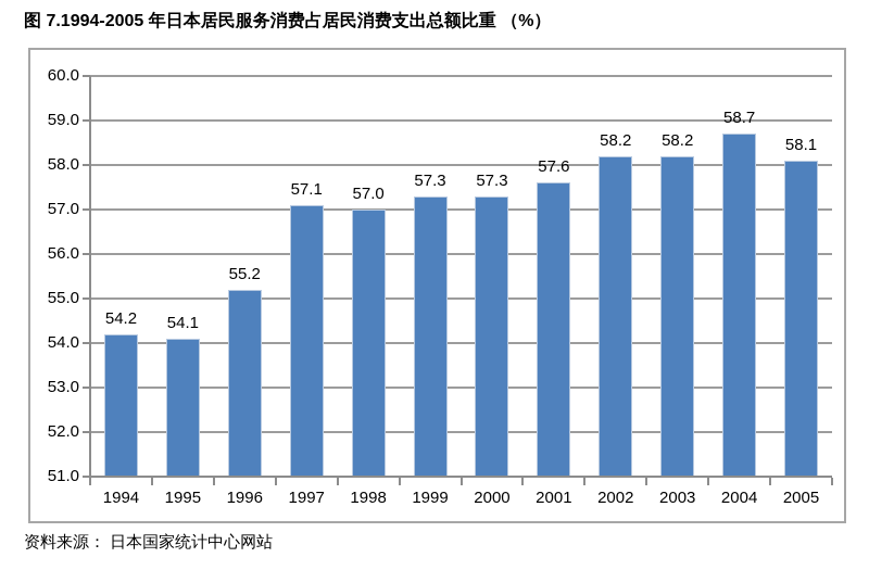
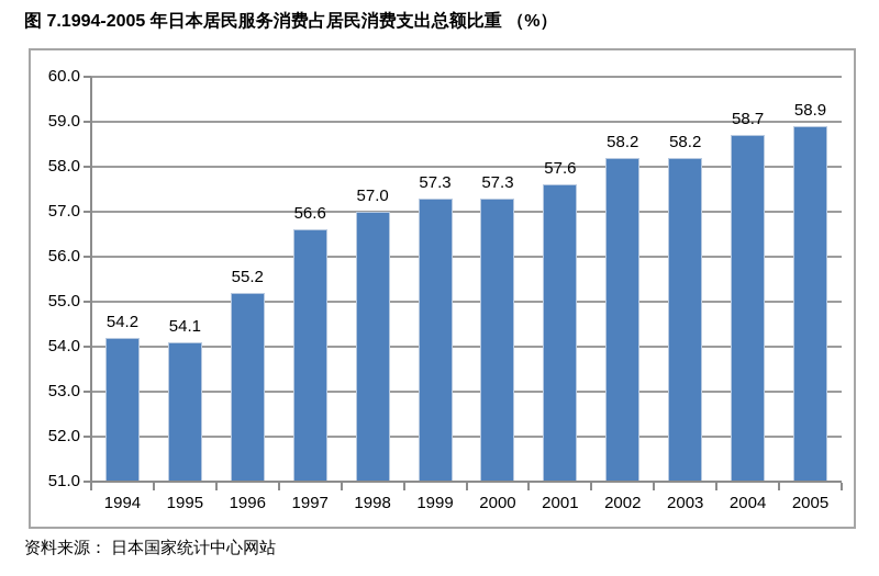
1997: 57.1 -> 56.6
2005: 58.1 -> 58.9
